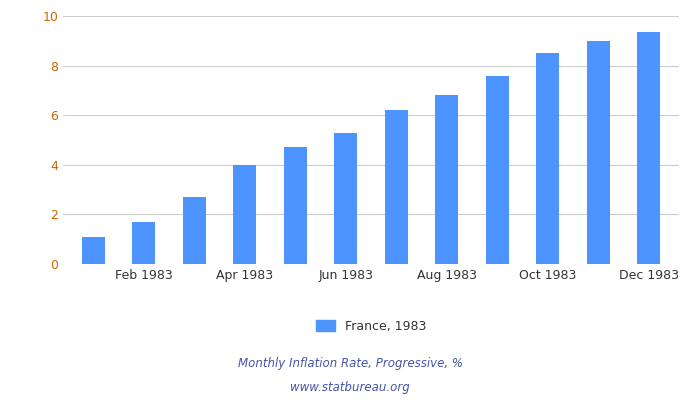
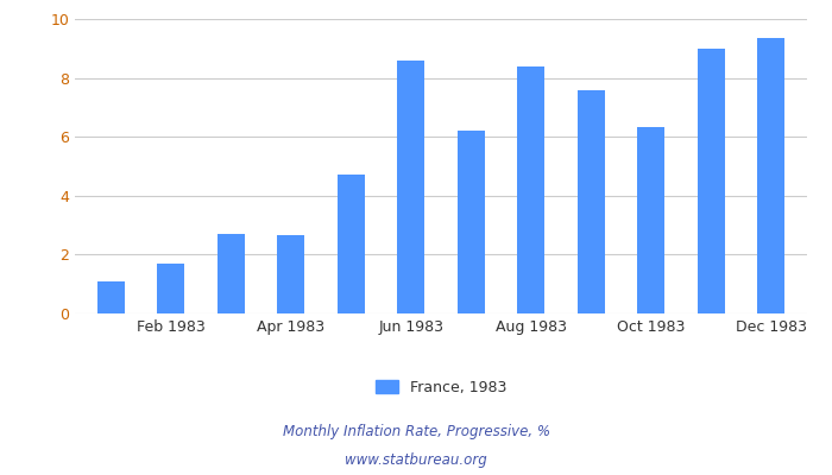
Apr 1983: 4.00 -> 2.65
Jun 1983: 5.30 -> 8.60
Aug 1983: 6.80 -> 8.40
Oct 1983: 8.50 -> 6.35
